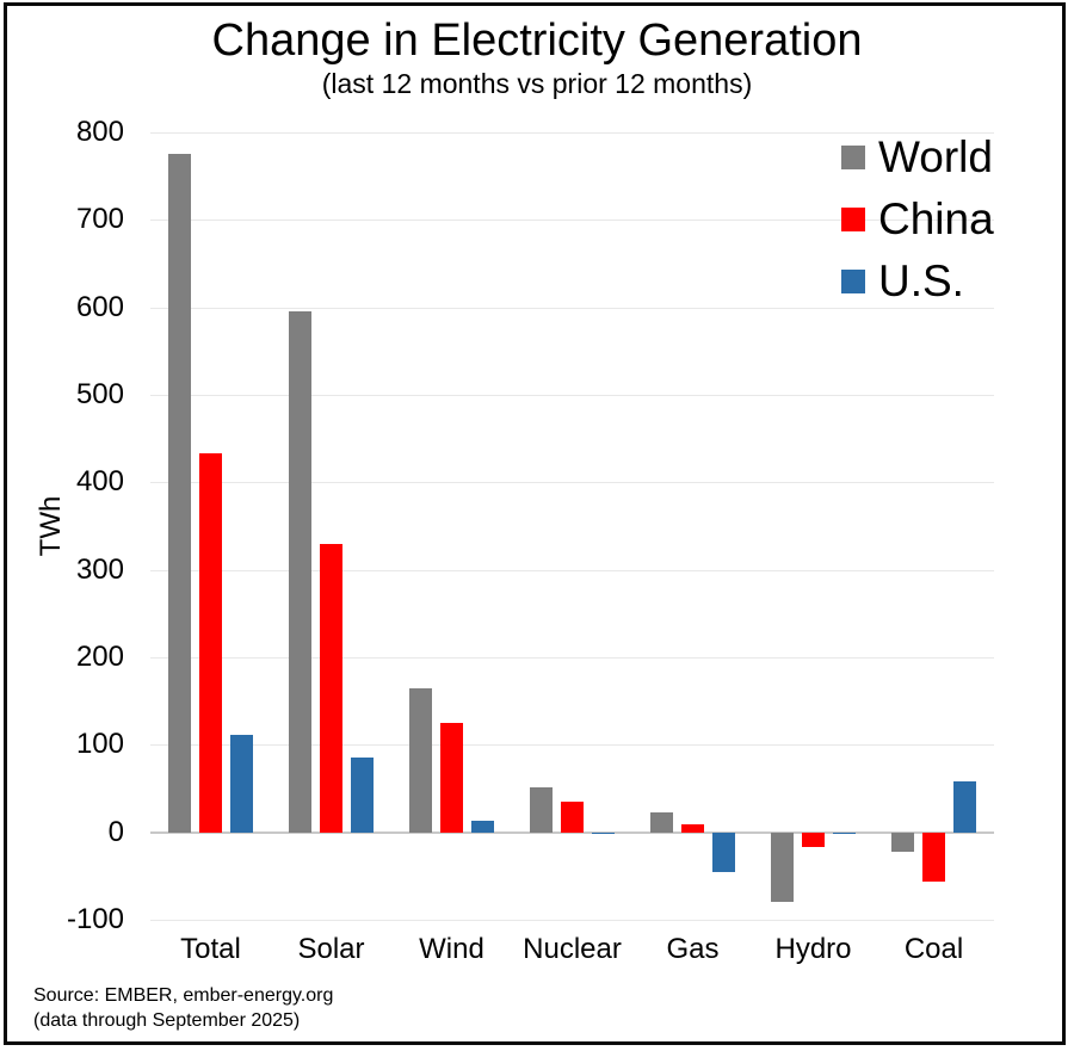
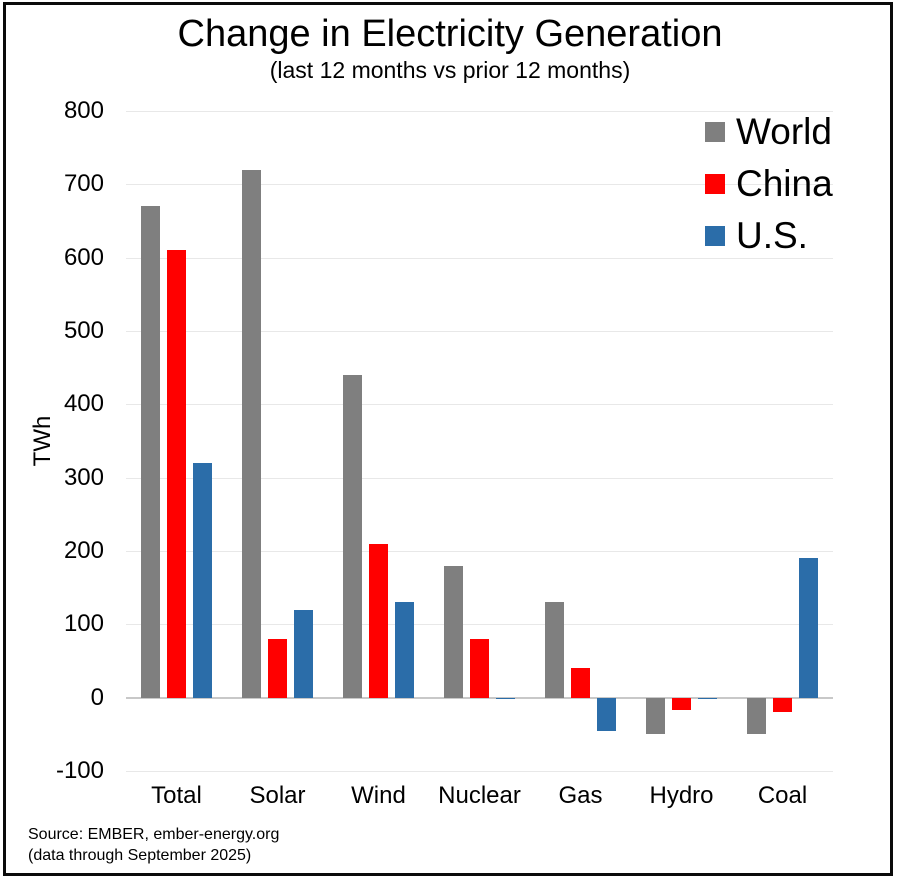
World/Total: 780 -> 670
China/Total: 430 -> 610
U.S./Total: 110 -> 320
World/Solar: 600 -> 720
China/Solar: 330 -> 80
U.S./Solar: 80 -> 120
World/Wind: 160 -> 440
China/Wind: 120 -> 210
U.S./Wind: 10 -> 130
World/Nuclear: 50 -> 180
China/Nuclear: 40 -> 80
World/Gas: 20 -> 130
China/Gas: 10 -> 40
World/Hydro: -80 -> -50
World/Coal: -20 -> -50
China/Coal: -60 -> -20
U.S./Coal: 60 -> 190
